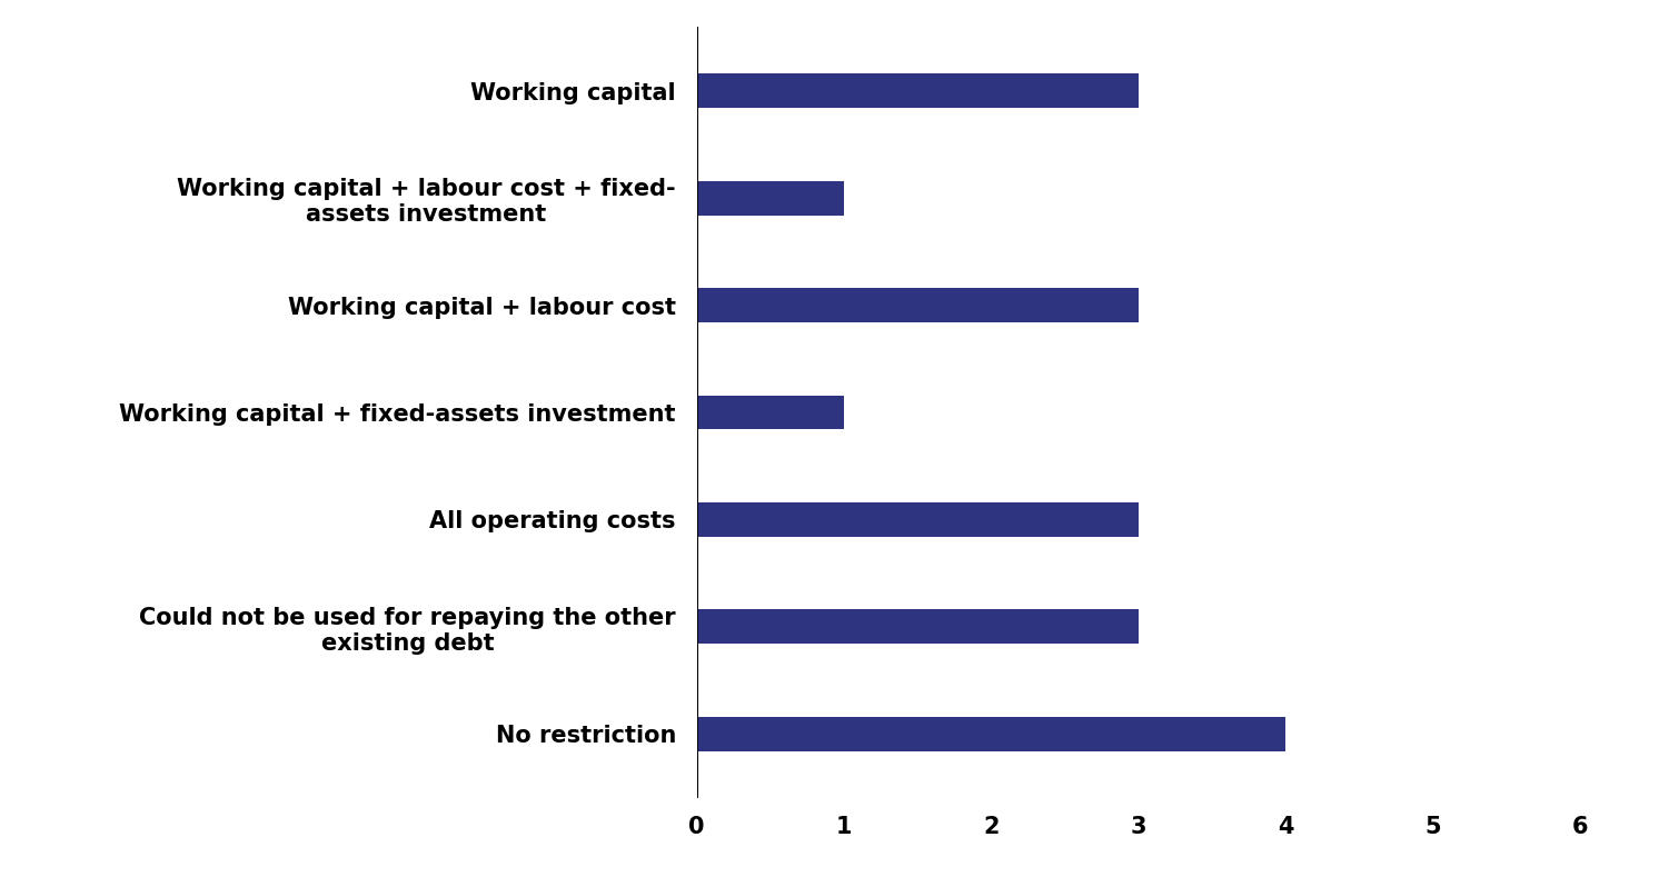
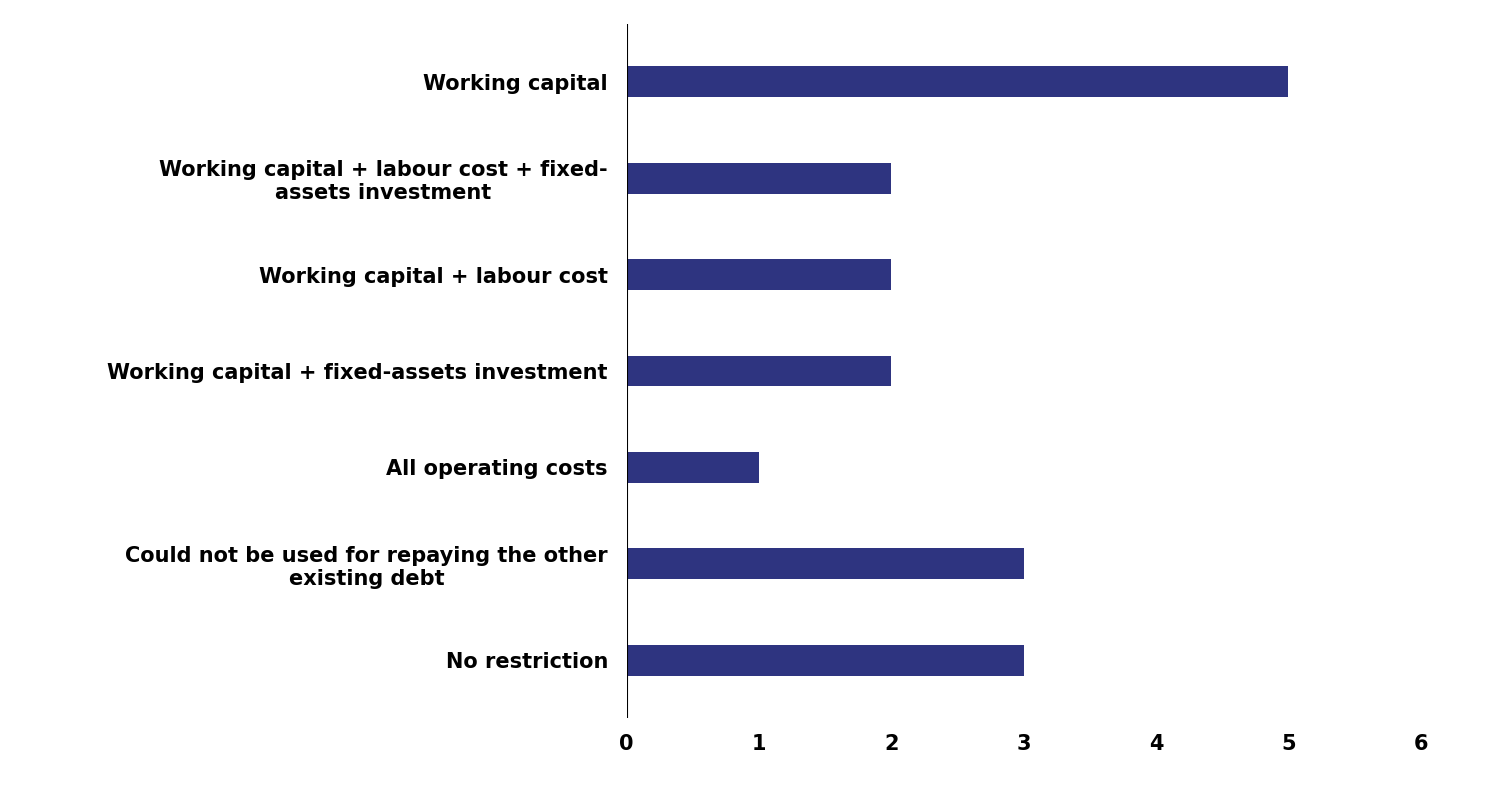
Working capital: 3 -> 5
Working capital + labour cost + fixed- assets investment: 1 -> 2
Working capital + labour cost: 3 -> 2
Working capital + fixed-assets investment: 1 -> 2
All operating costs: 3 -> 1
No restriction: 4 -> 3
